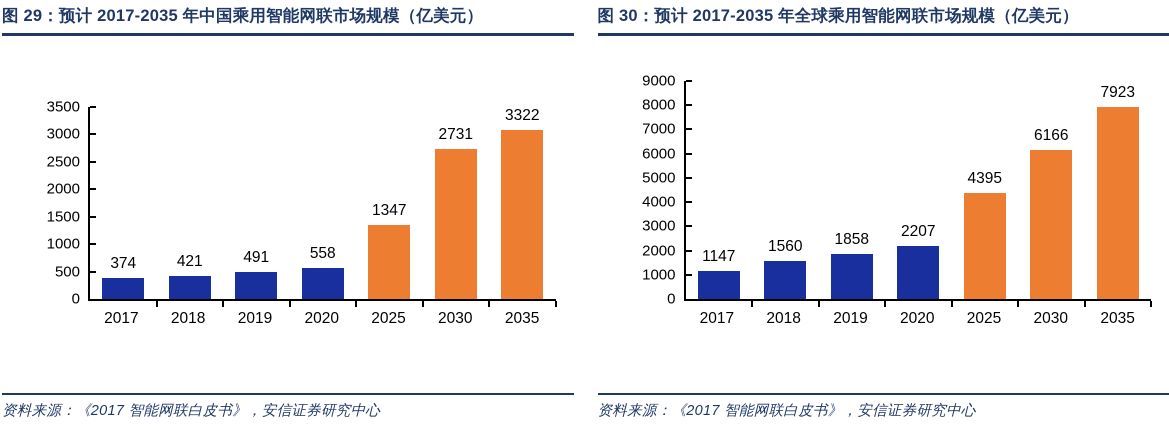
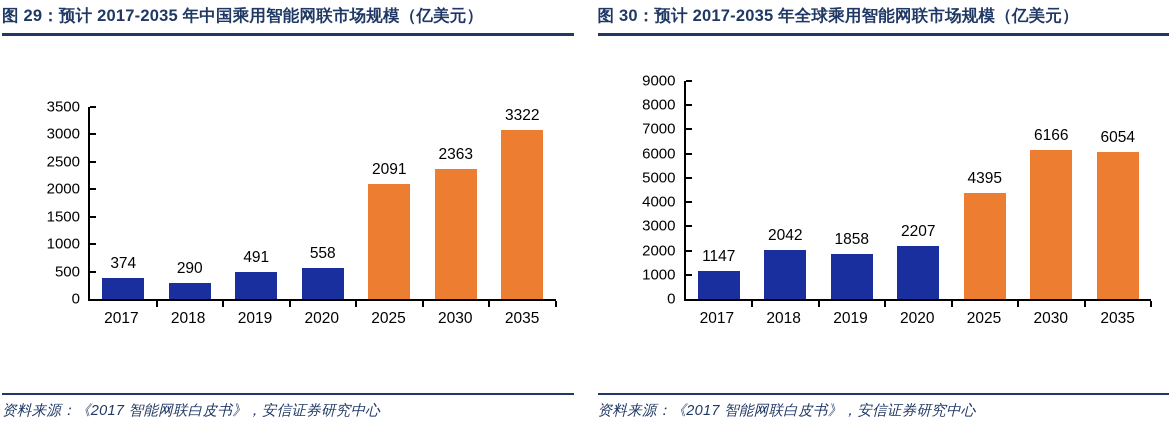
图 29：预计 2017-2035 年中国乘用智能网联市场规模（亿美元）/2018: 421 -> 290
图 29：预计 2017-2035 年中国乘用智能网联市场规模（亿美元）/2025: 1347 -> 2091
图 29：预计 2017-2035 年中国乘用智能网联市场规模（亿美元）/2030: 2731 -> 2363
图 30：预计 2017-2035 年全球乘用智能网联市场规模（亿美元）/2018: 1560 -> 2042
图 30：预计 2017-2035 年全球乘用智能网联市场规模（亿美元）/2035: 7923 -> 6054
